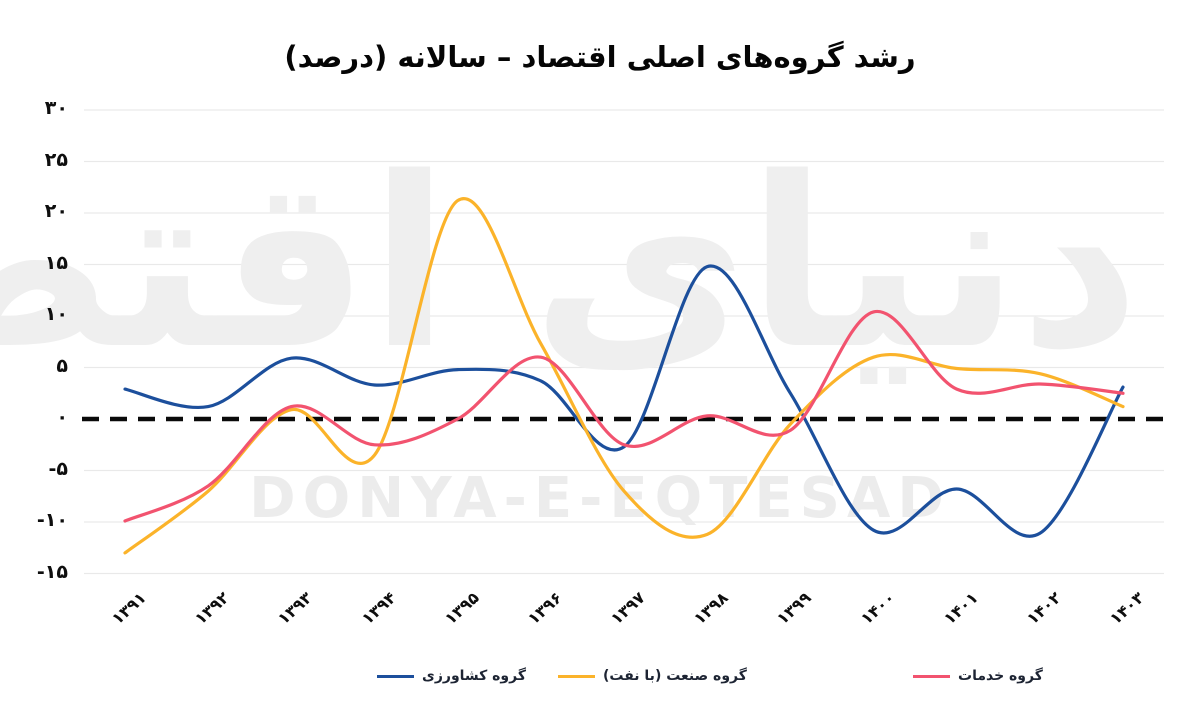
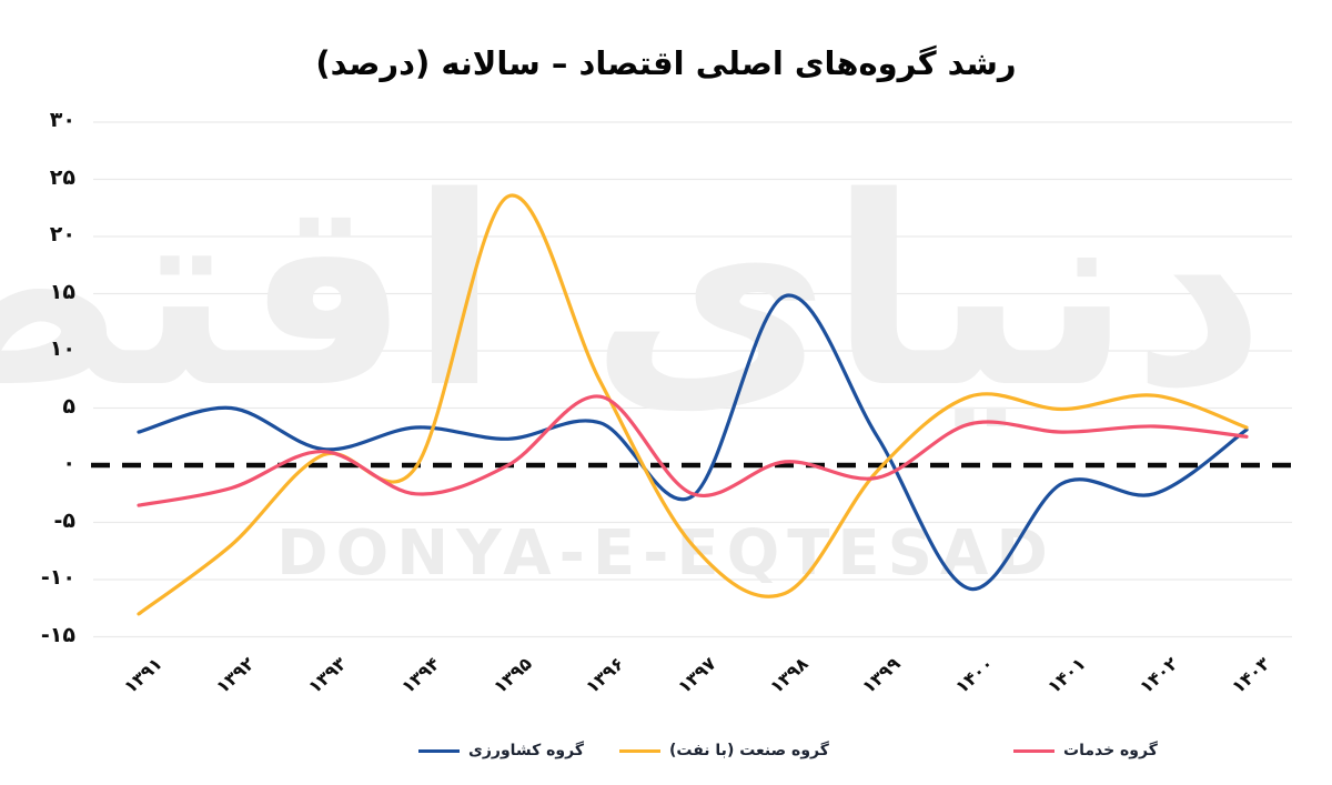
گروه خدمات/۱۳۹۱: -9.9 -> -3.5
گروه کشاورزی/۱۳۹۲: 1.2 -> 5.0
گروه خدمات/۱۳۹۲: -6.5 -> -2.0
گروه کشاورزی/۱۳۹۳: 5.9 -> 1.4
گروه صنعت (با نفت)/۱۳۹۴: -3.5 -> -0.2
گروه کشاورزی/۱۳۹۵: 4.8 -> 2.3
گروه صنعت (با نفت)/۱۳۹۵: 21.2 -> 23.5
گروه خدمات/۱۴۰۰: 10.4 -> 3.6
گروه کشاورزی/۱۴۰۱: -6.8 -> -1.6
گروه کشاورزی/۱۴۰۲: -11.1 -> -2.5
گروه صنعت (با نفت)/۱۴۰۲: 4.4 -> 6.1
گروه صنعت (با نفت)/۱۴۰۳: 1.2 -> 3.3
